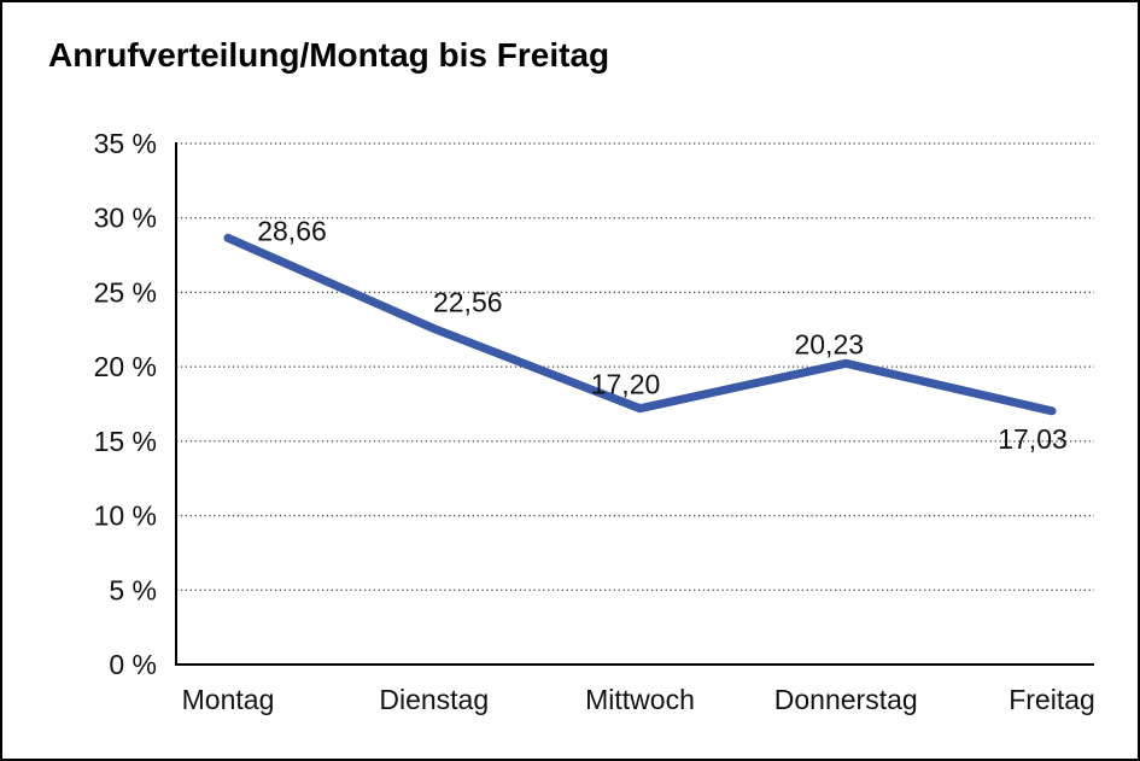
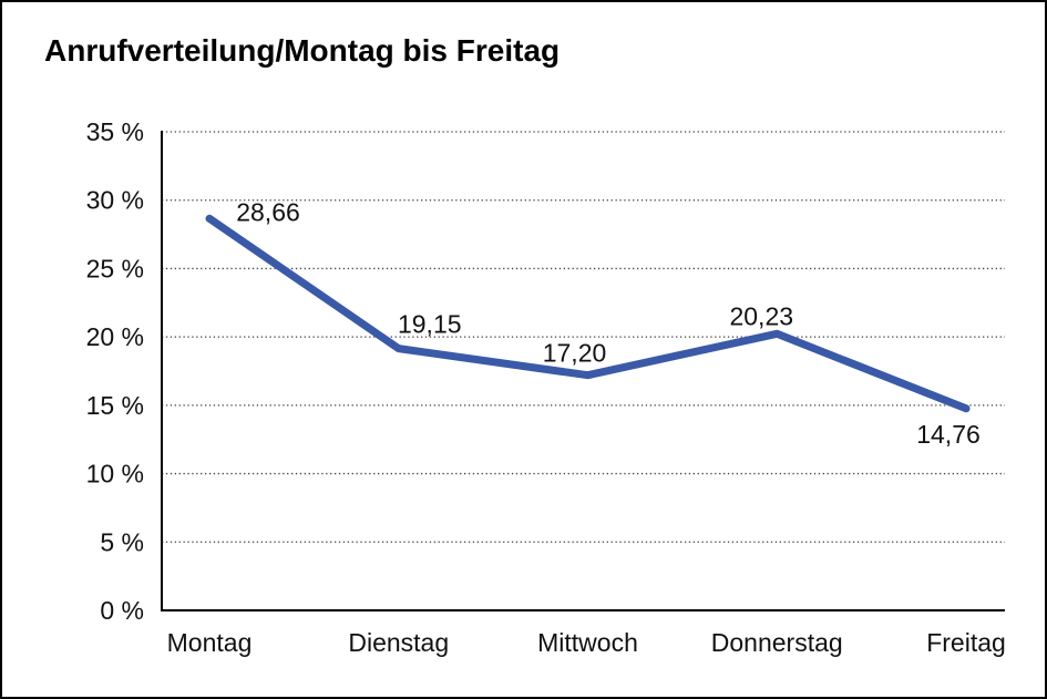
Dienstag: 22,56 -> 19,15
Freitag: 17,03 -> 14,76
